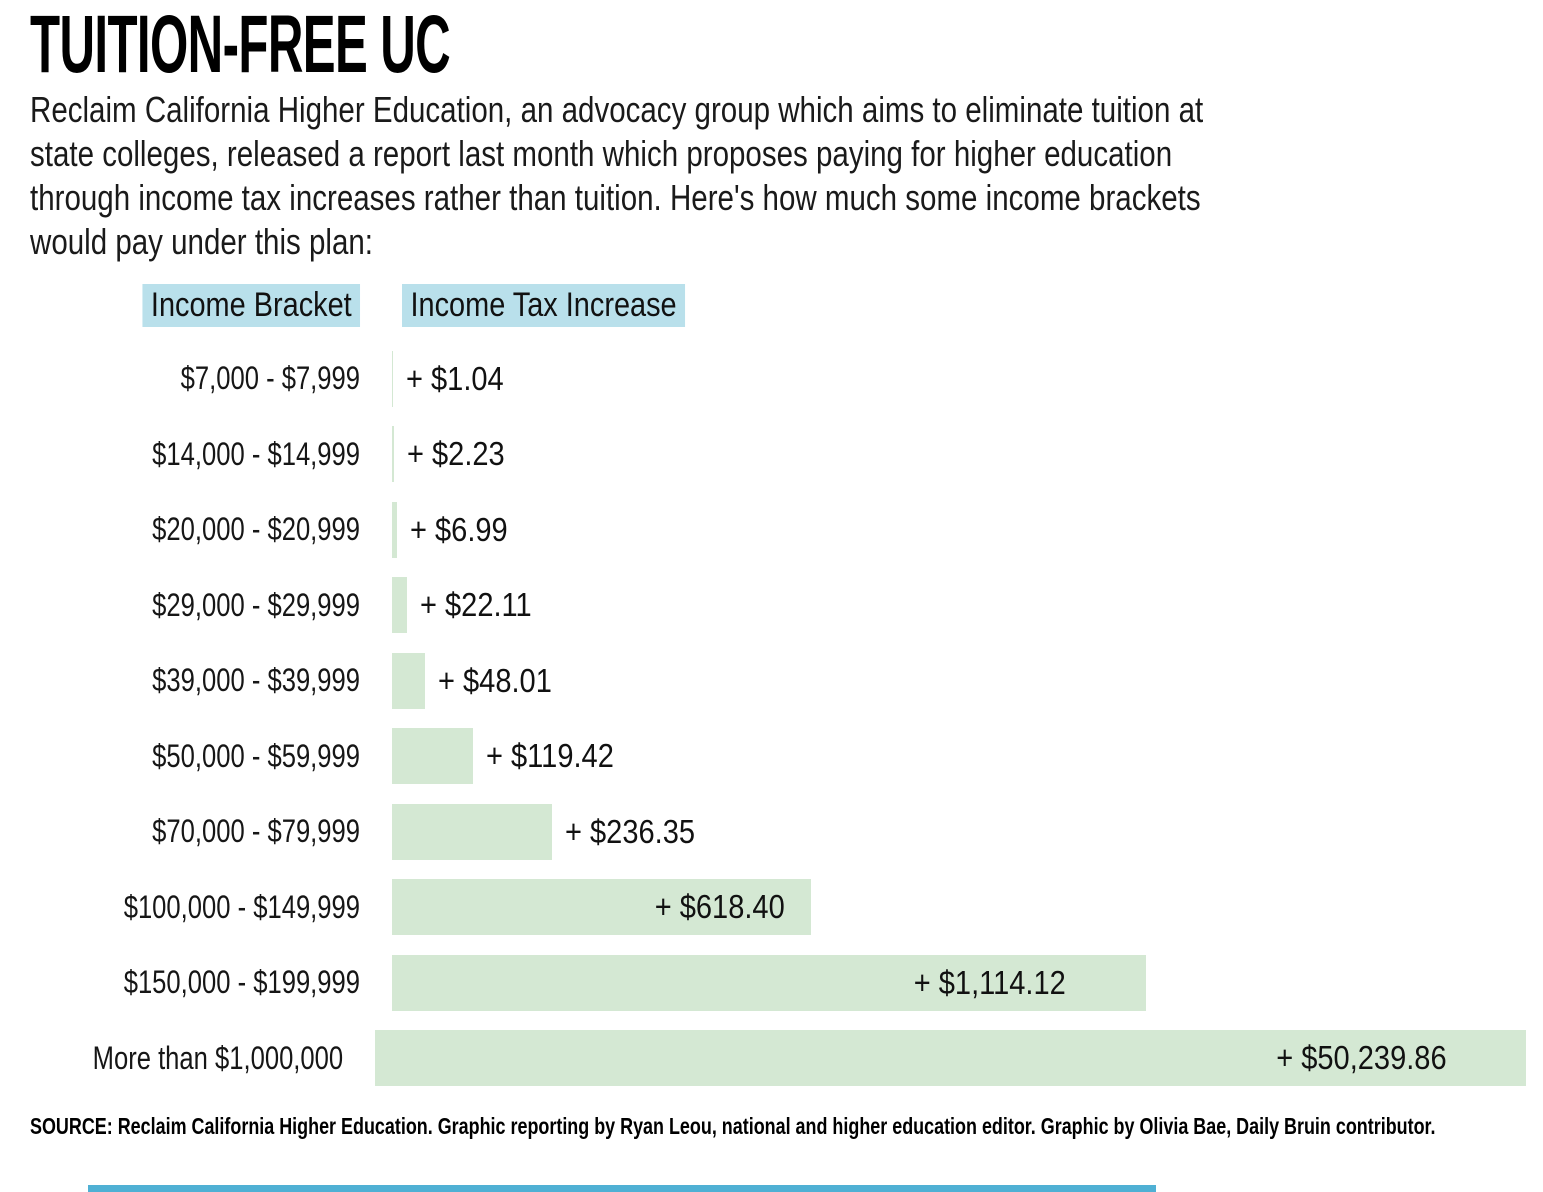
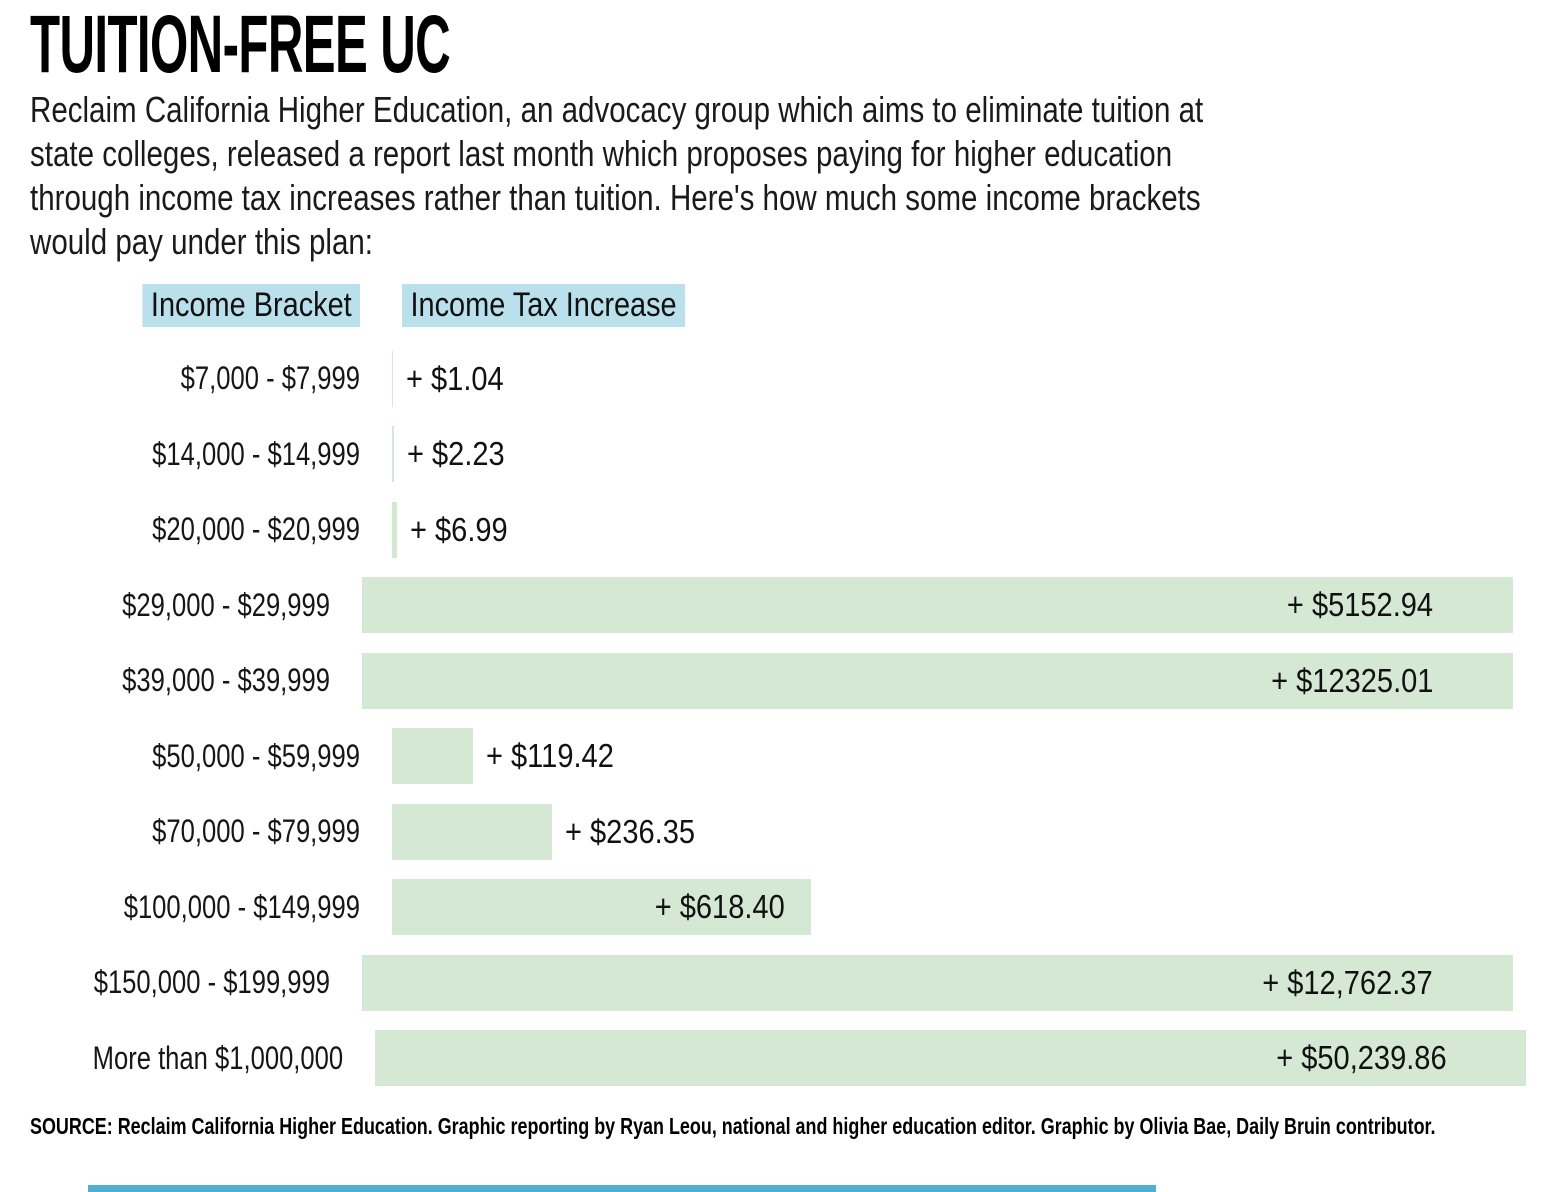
$29,000 - $29,999: $22.11 -> $5152.94
$39,000 - $39,999: $48.01 -> $12325.01
$150,000 - $199,999: $1,114.12 -> $12,762.37
